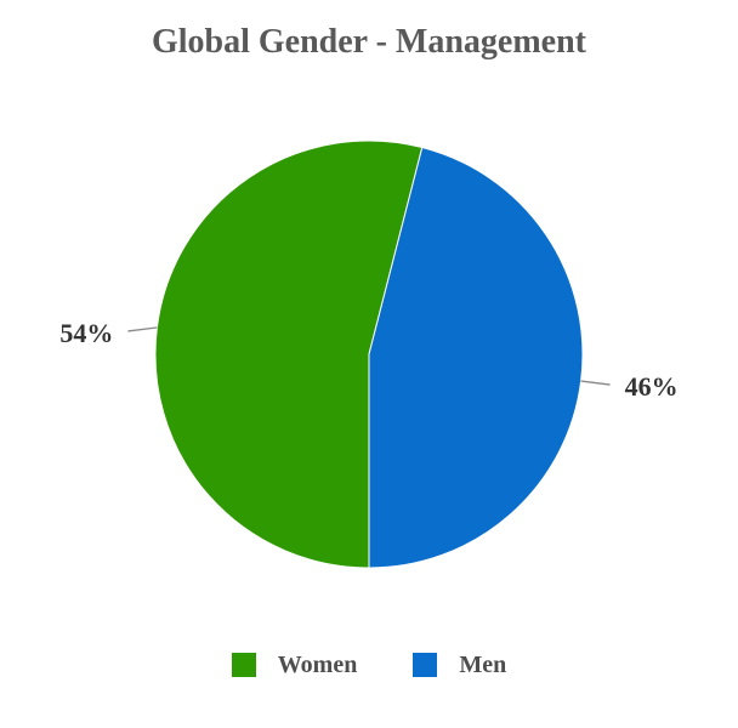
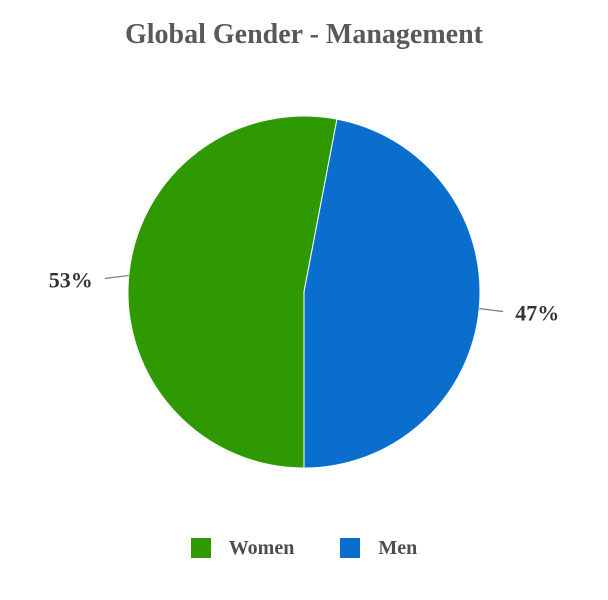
Women: 54% -> 53%
Men: 46% -> 47%
